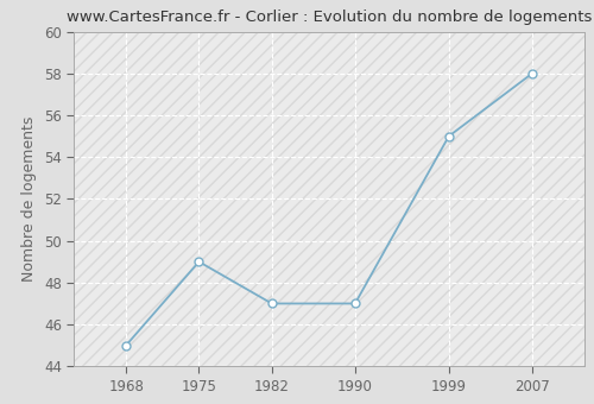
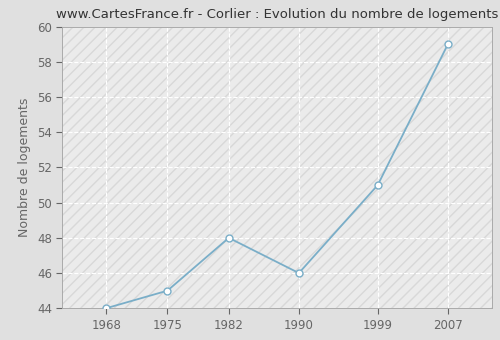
1968: 45 -> 44
1975: 49 -> 45
1982: 47 -> 48
1990: 47 -> 46
1999: 55 -> 51
2007: 58 -> 59
